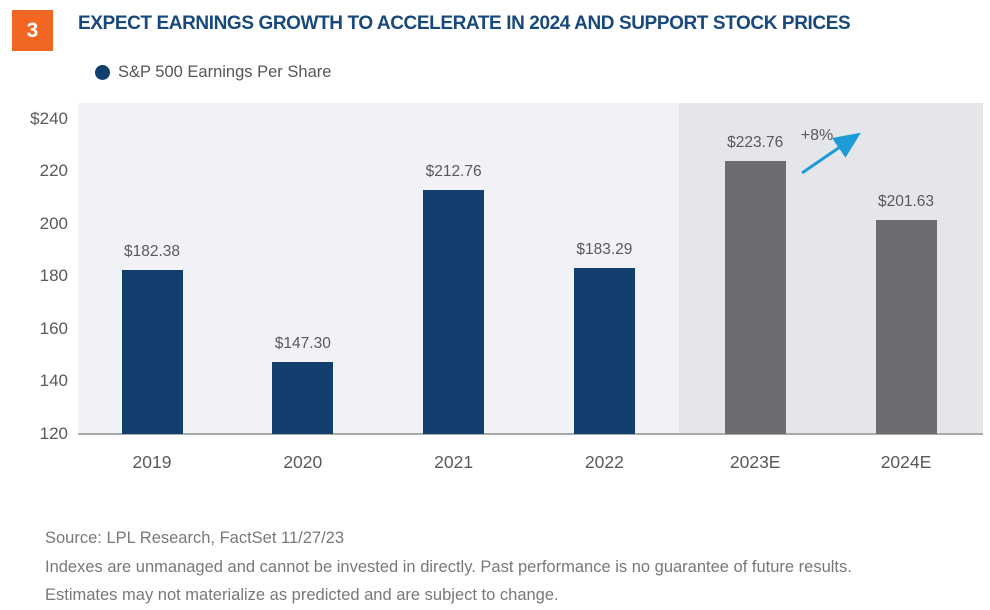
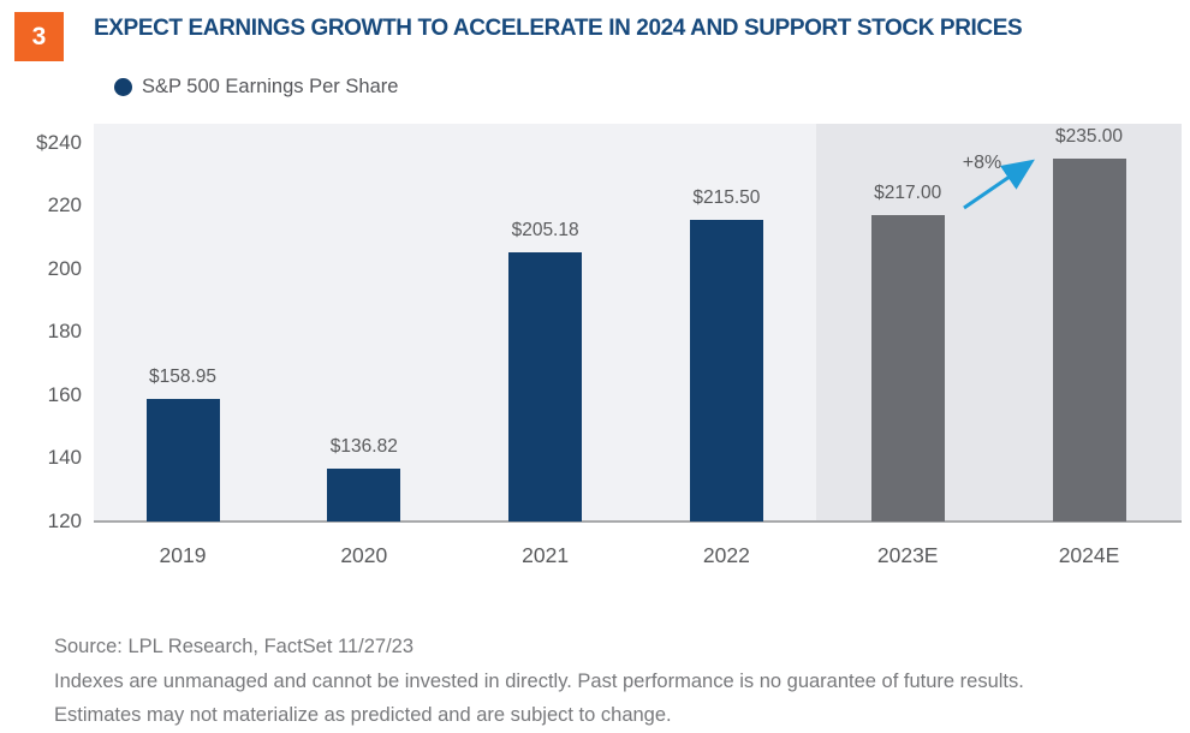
2019: $182.38 -> $158.95
2020: $147.30 -> $136.82
2021: $212.76 -> $205.18
2022: $183.29 -> $215.50
2023E: $223.76 -> $217.00
2024E: $201.63 -> $235.00
